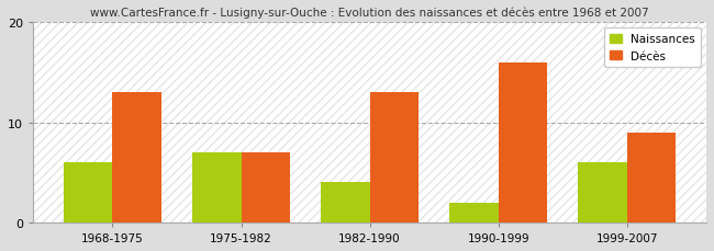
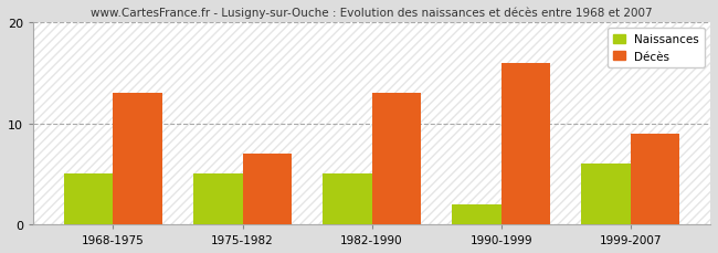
Naissances/1968-1975: 6 -> 5
Naissances/1975-1982: 7 -> 5
Naissances/1982-1990: 4 -> 5
